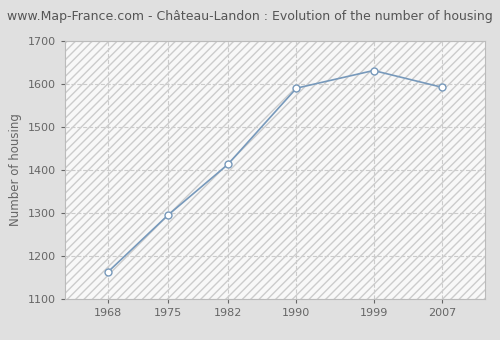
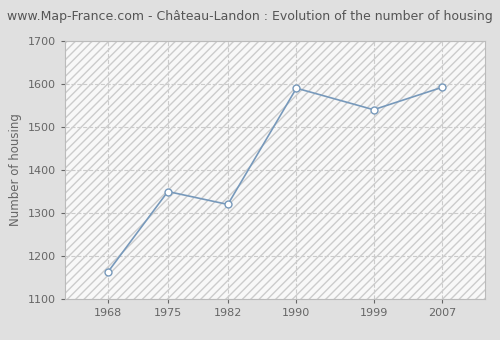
1975: 1295 -> 1350
1982: 1413 -> 1320
1999: 1631 -> 1540
